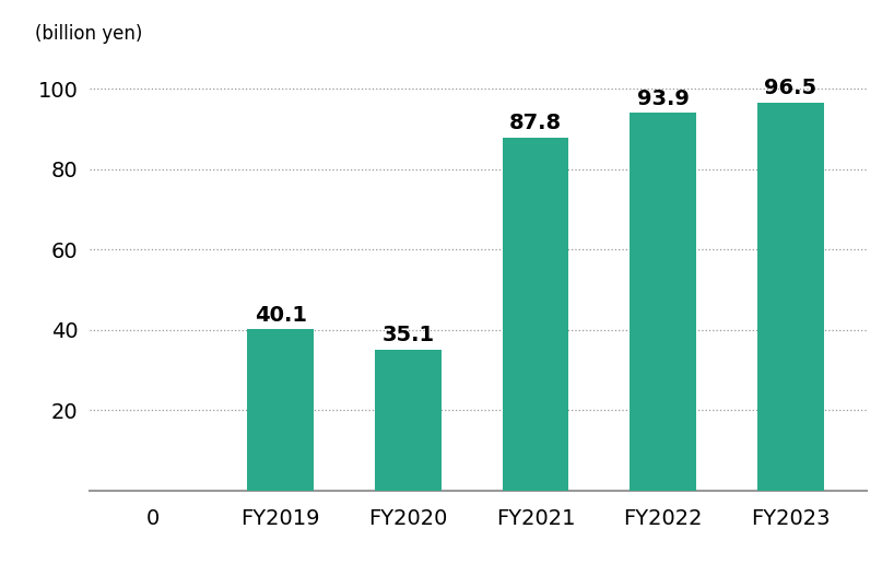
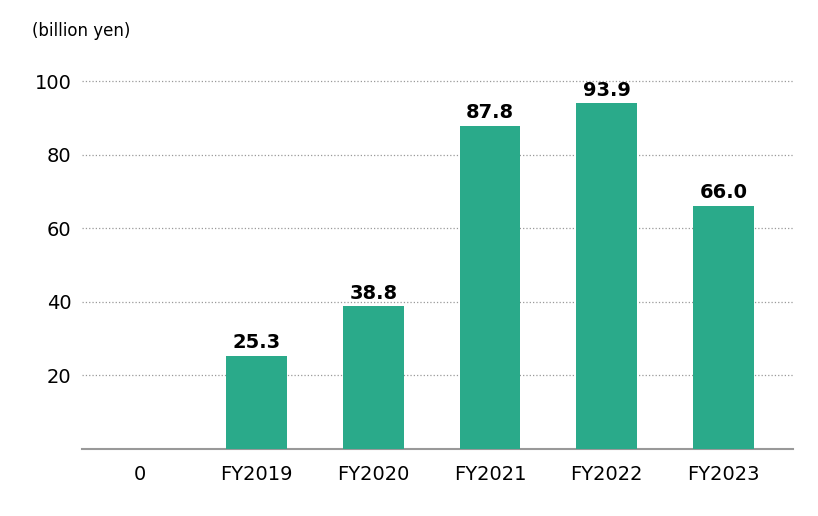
FY2019: 40.1 -> 25.3
FY2020: 35.1 -> 38.8
FY2023: 96.5 -> 66.0
